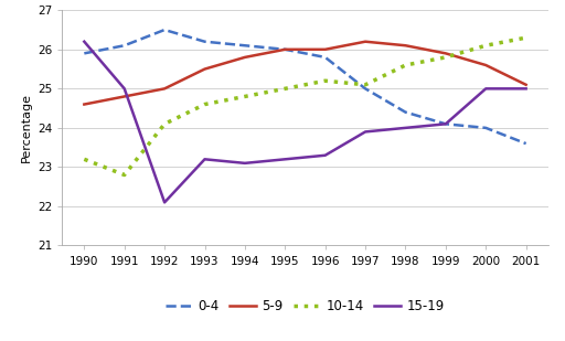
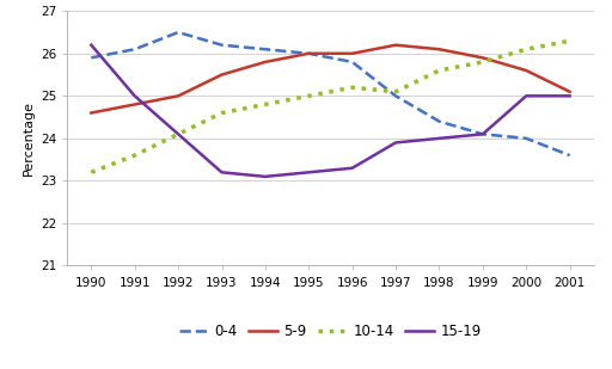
10-14/1991: 22.8 -> 23.6
15-19/1992: 22.1 -> 24.1
